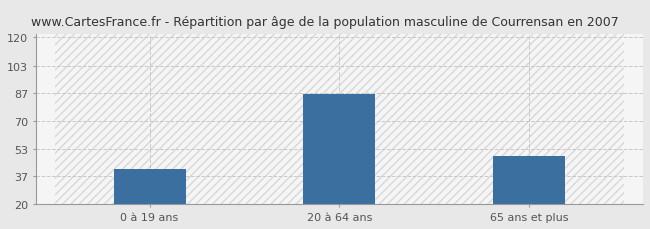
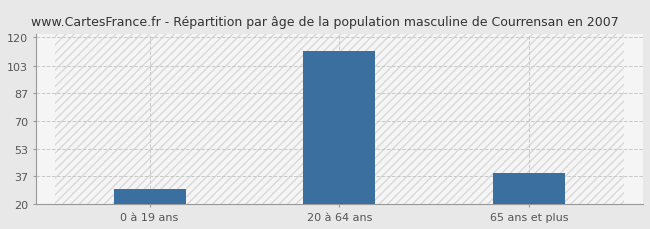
0 à 19 ans: 41 -> 29
20 à 64 ans: 86 -> 112
65 ans et plus: 49 -> 39
